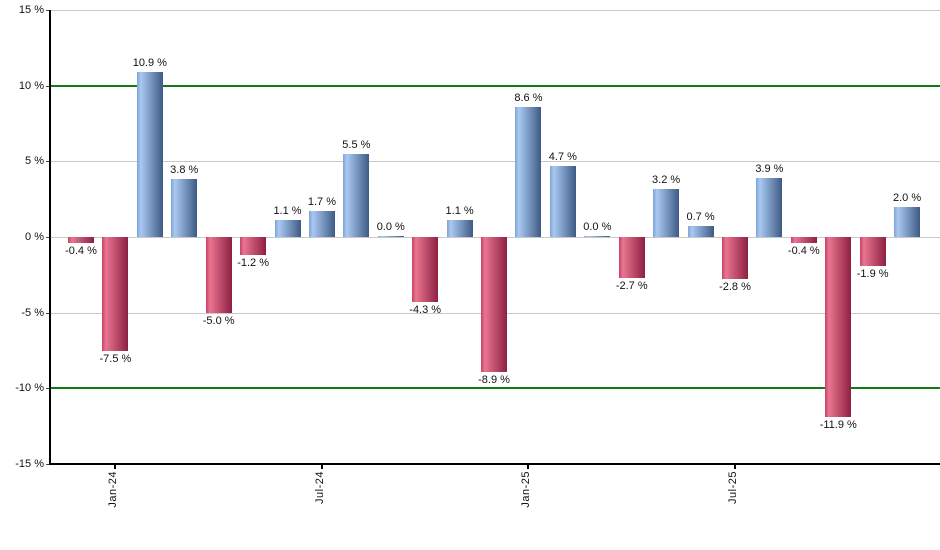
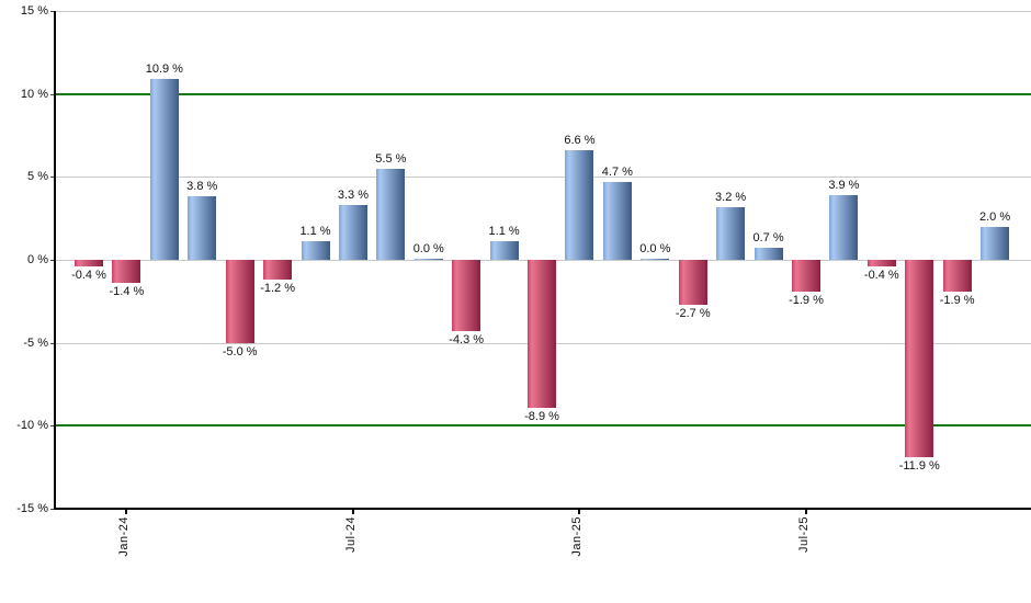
Jan-24: -7.5 -> -1.4
Jul-24: 1.7 -> 3.3
Jan-25: 8.6 -> 6.6
Jul-25: -2.8 -> -1.9
